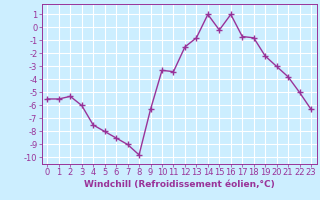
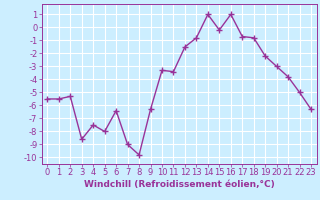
3: -6.0 -> -8.6
6: -8.5 -> -6.4
